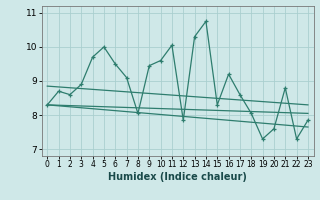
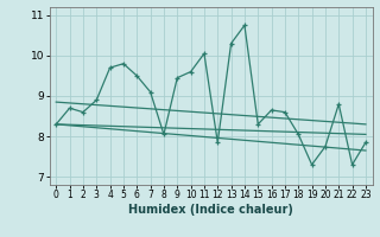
5: 10.00 -> 9.80
16: 9.20 -> 8.65
20: 7.60 -> 7.75
